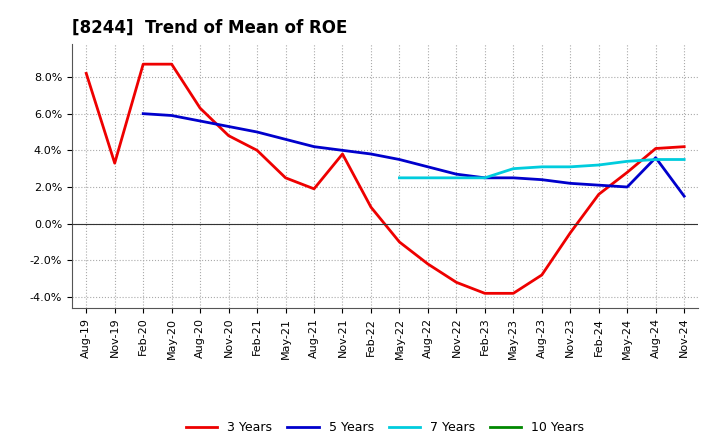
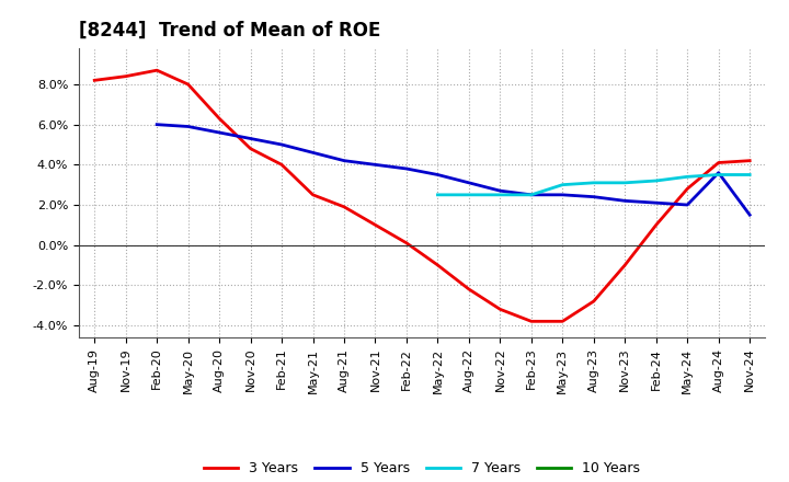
3 Years/Nov-19: 3.3% -> 8.4%
3 Years/May-20: 8.7% -> 8.0%
3 Years/Nov-21: 3.8% -> 1.0%
3 Years/Feb-22: 0.9% -> 0.1%
3 Years/Nov-23: -0.5% -> -1.0%
3 Years/Feb-24: 1.6% -> 1.0%
